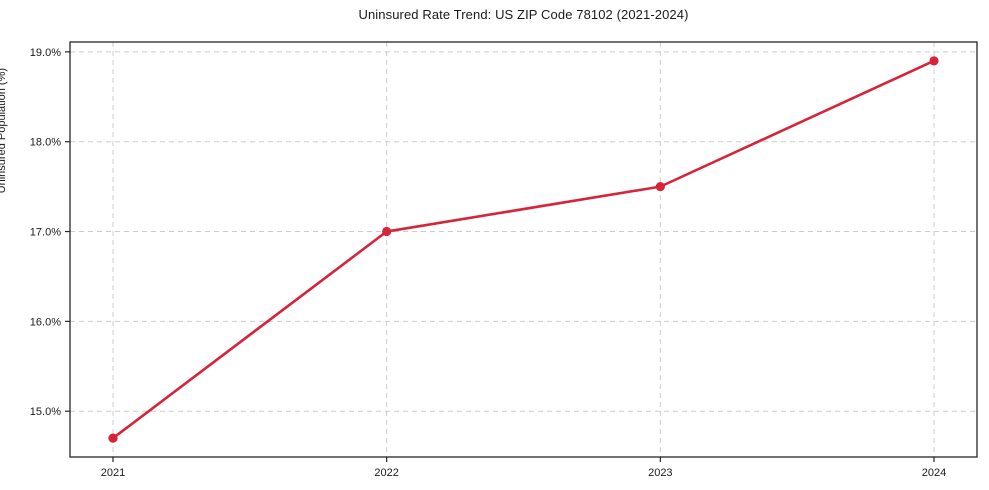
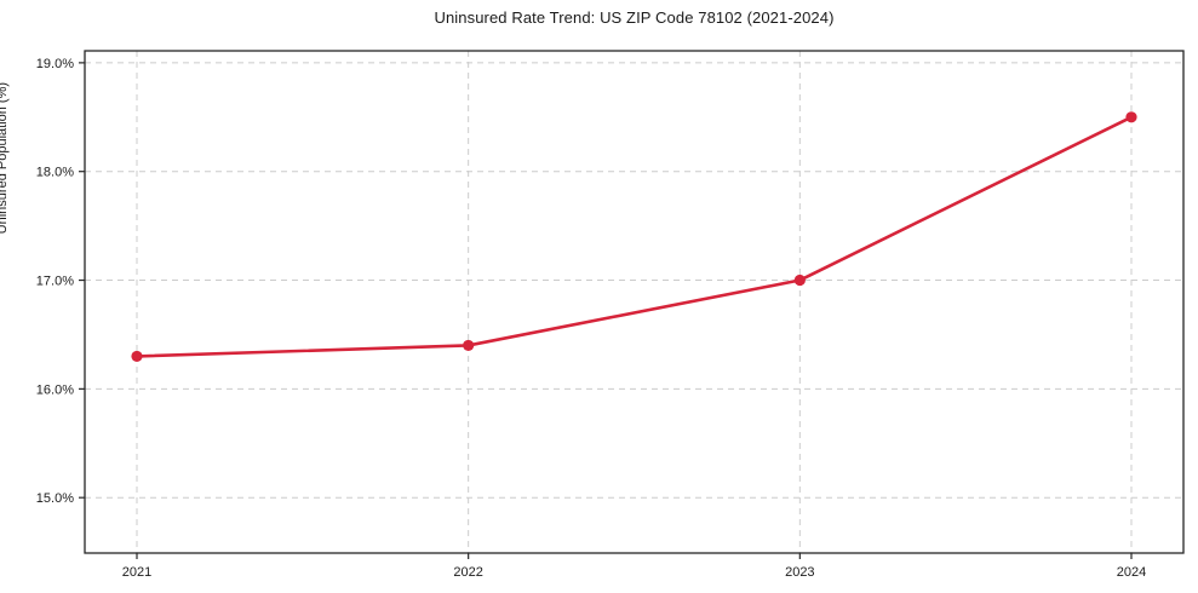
2021: 14.7% -> 16.3%
2022: 17.0% -> 16.4%
2023: 17.5% -> 17.0%
2024: 18.9% -> 18.5%
